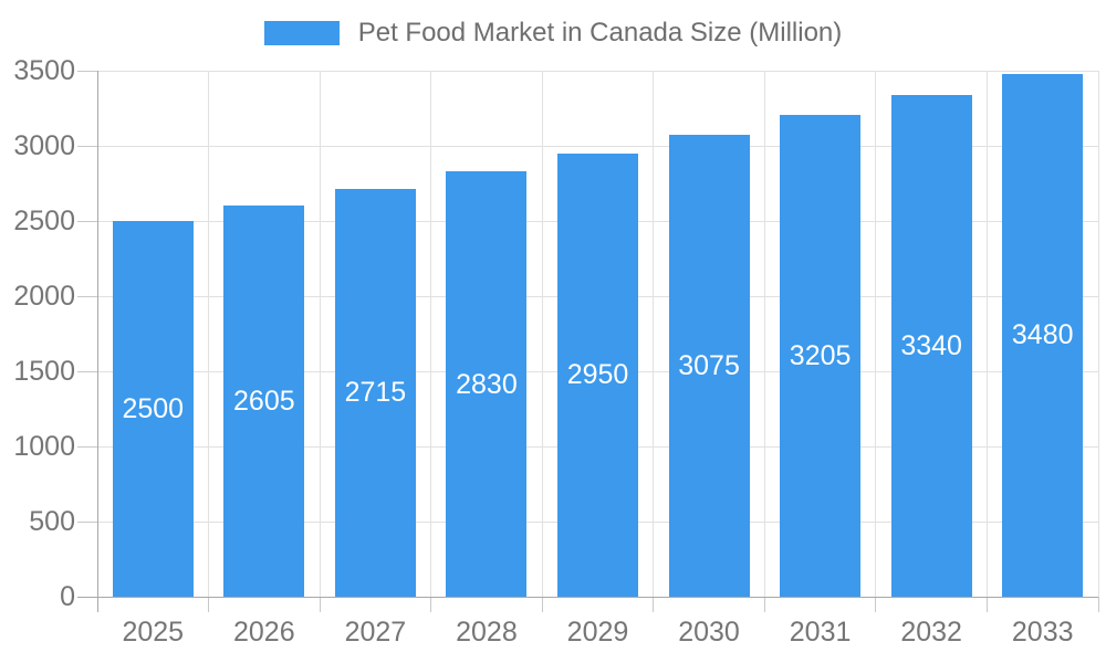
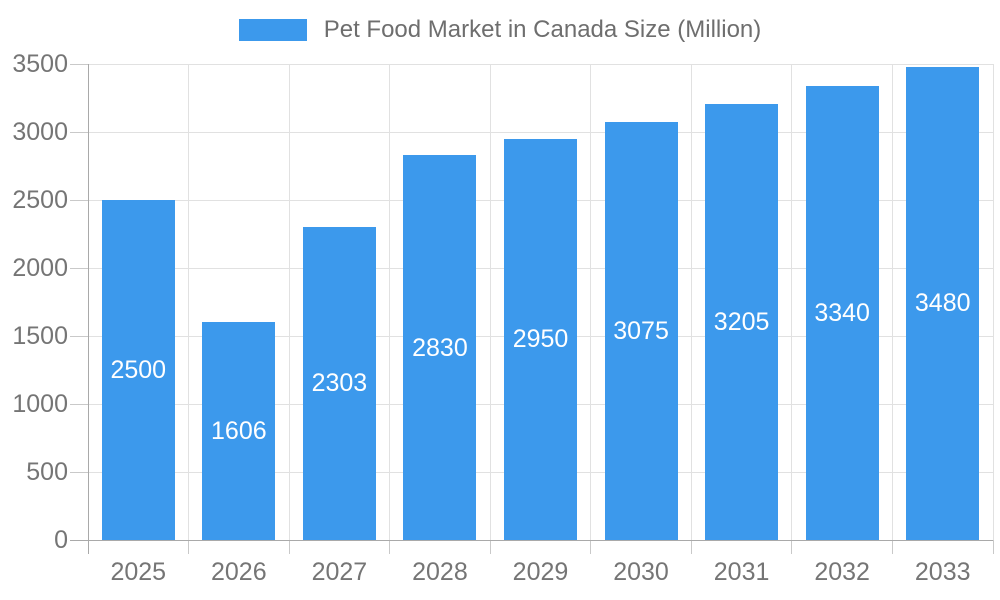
2026: 2605 -> 1606
2027: 2715 -> 2303
